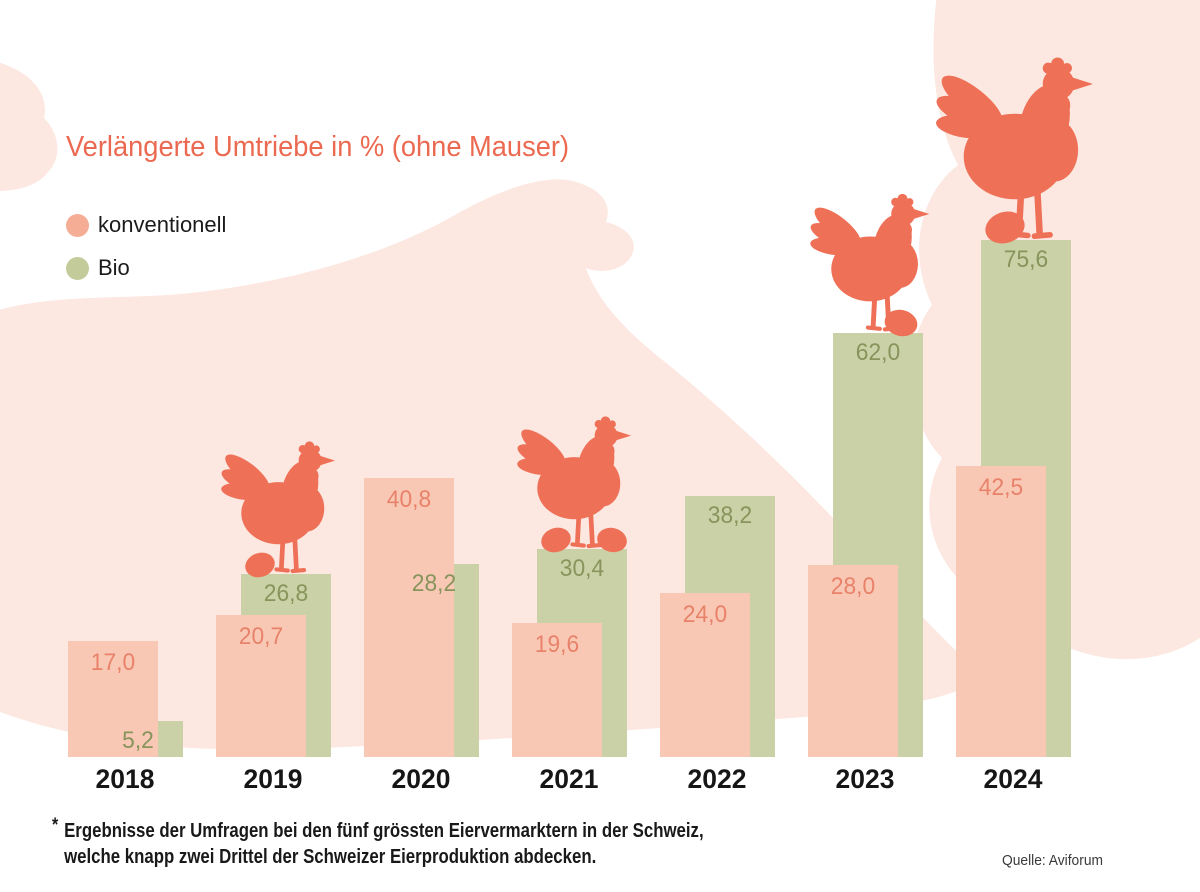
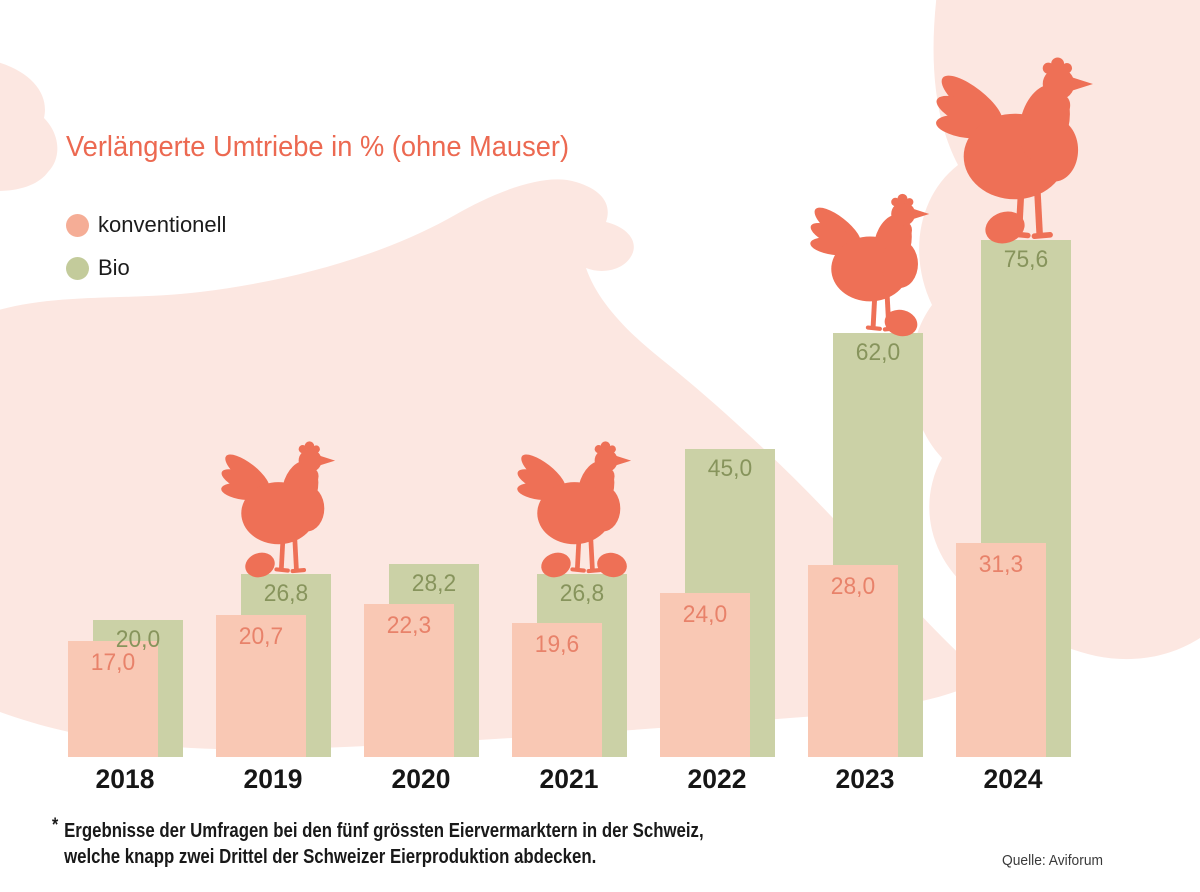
Bio/2018: 5,2 -> 20,0
konventionell/2020: 40,8 -> 22,3
Bio/2021: 30,4 -> 26,8
Bio/2022: 38,2 -> 45,0
konventionell/2024: 42,5 -> 31,3
